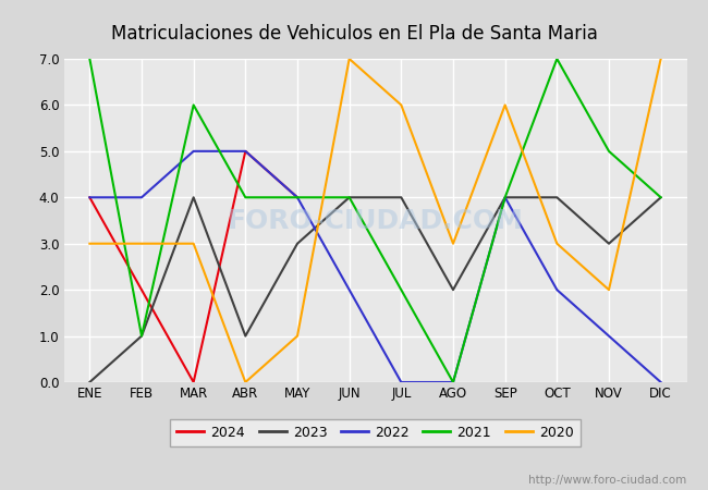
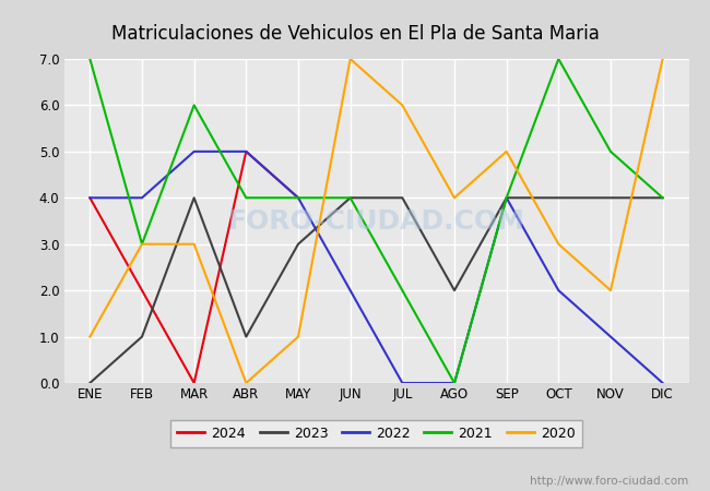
2020/ENE: 3 -> 1
2021/FEB: 1 -> 3
2020/AGO: 3 -> 4
2020/SEP: 6 -> 5
2023/NOV: 3 -> 4
